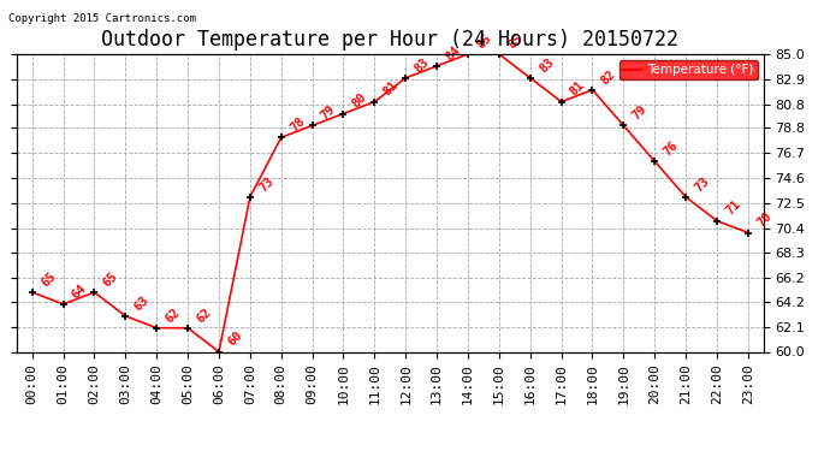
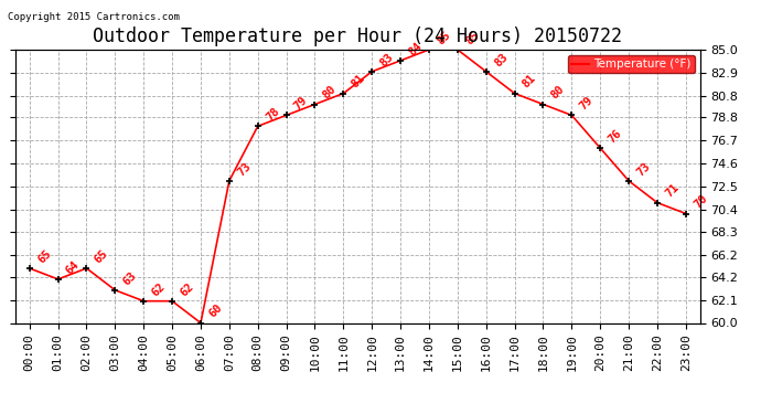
18:00: 82 -> 80
